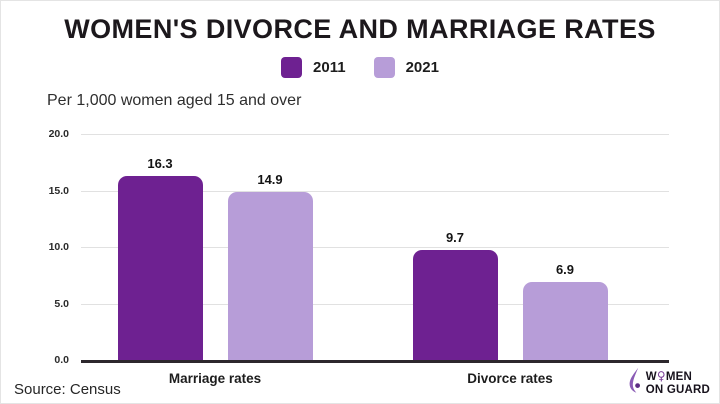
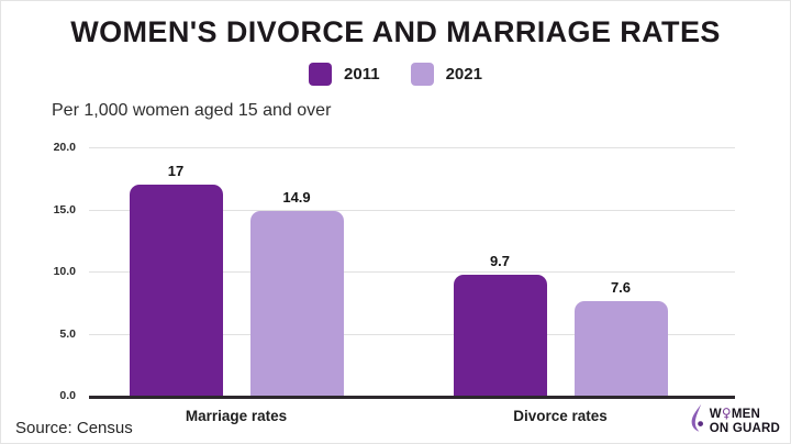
2011/Marriage rates: 16.3 -> 17
2021/Divorce rates: 6.9 -> 7.6
